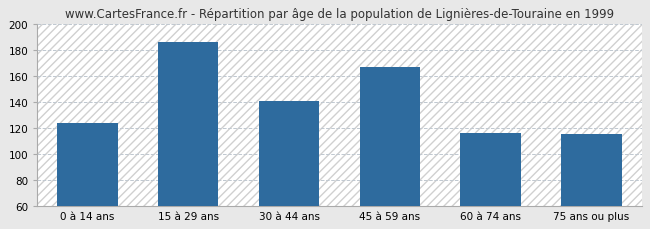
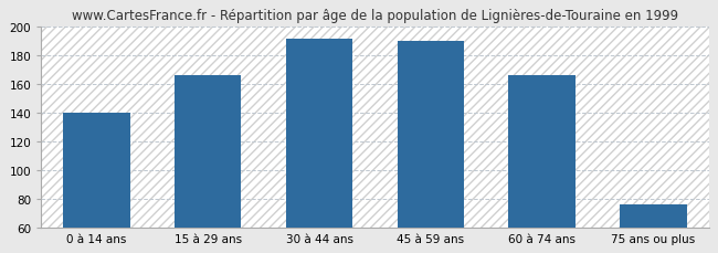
0 à 14 ans: 124 -> 140
15 à 29 ans: 186 -> 166
30 à 44 ans: 141 -> 192
45 à 59 ans: 167 -> 190
60 à 74 ans: 116 -> 166
75 ans ou plus: 115 -> 76
